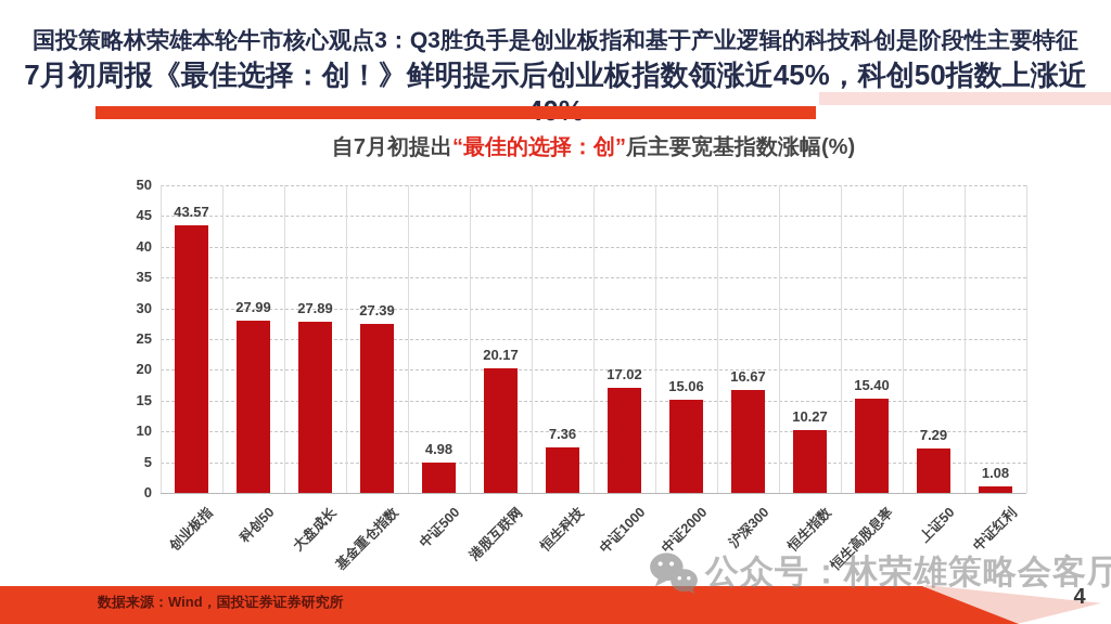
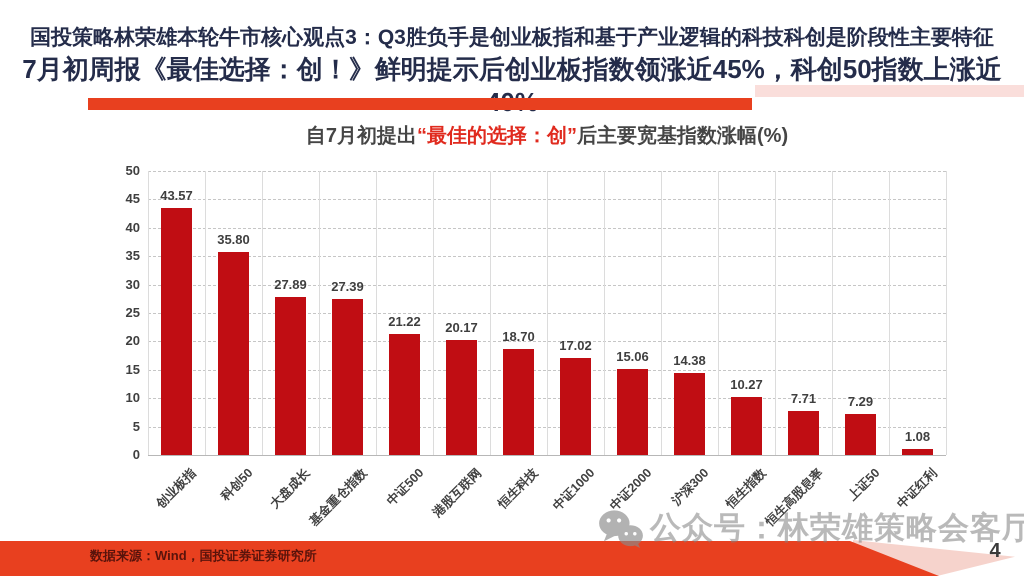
科创50: 27.99 -> 35.80
中证500: 4.98 -> 21.22
恒生科技: 7.36 -> 18.70
沪深300: 16.67 -> 14.38
恒生高股息率: 15.40 -> 7.71
